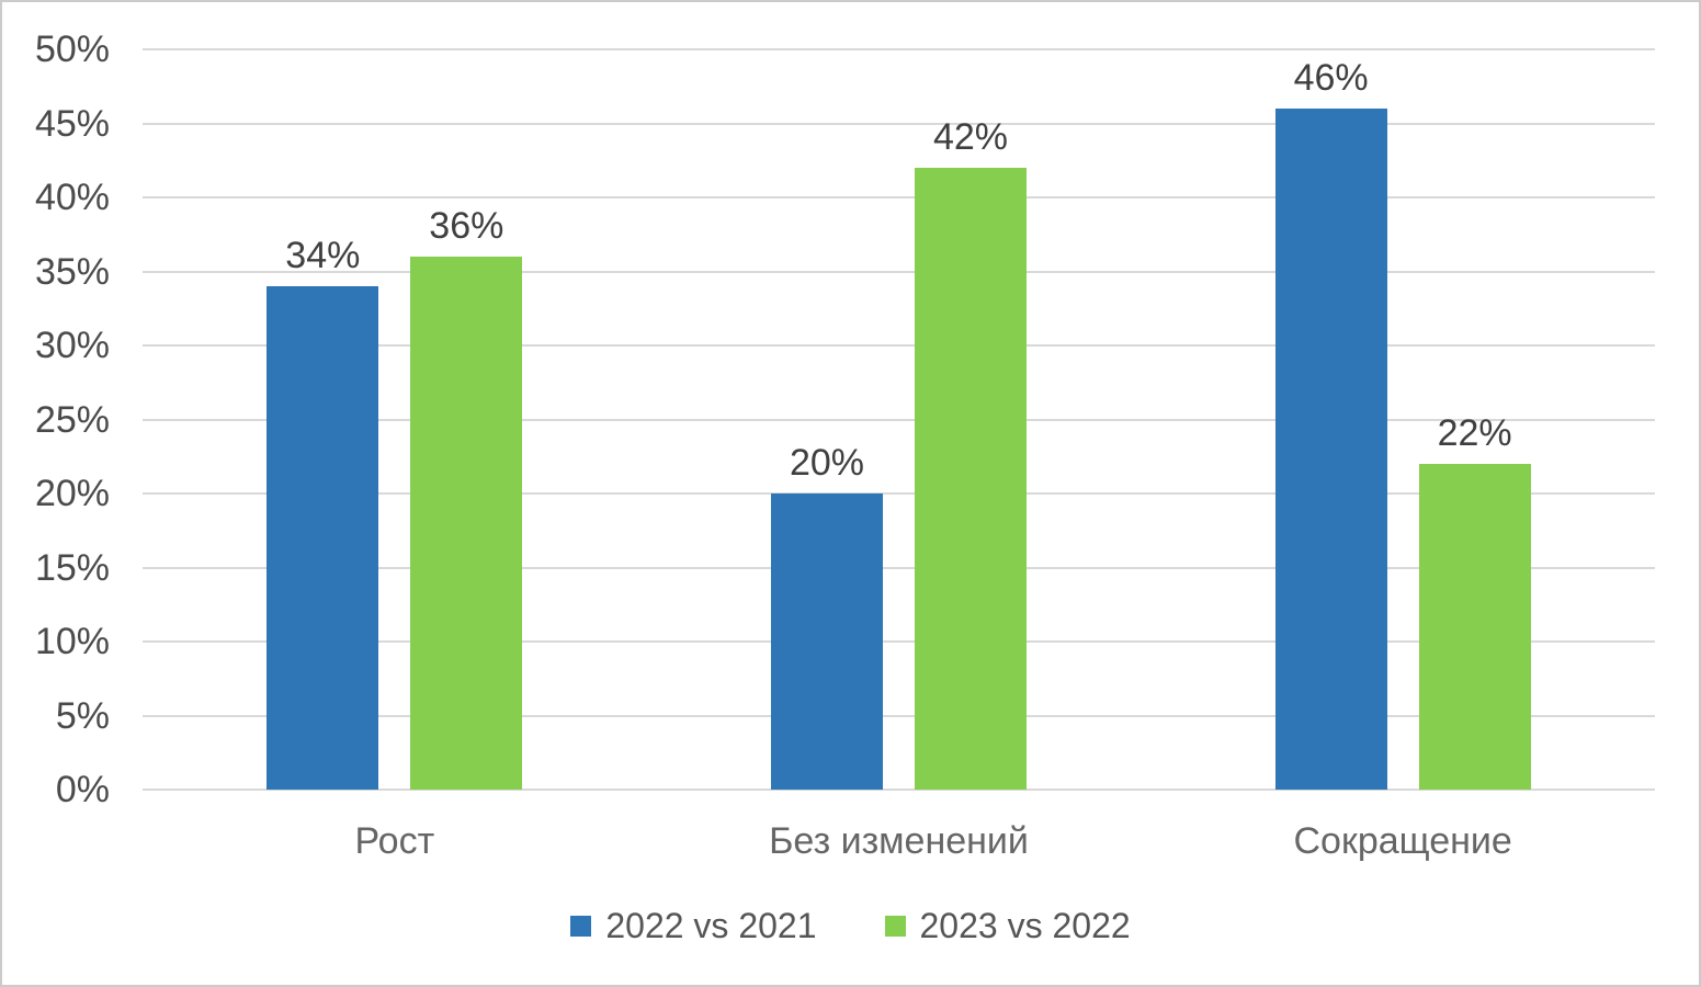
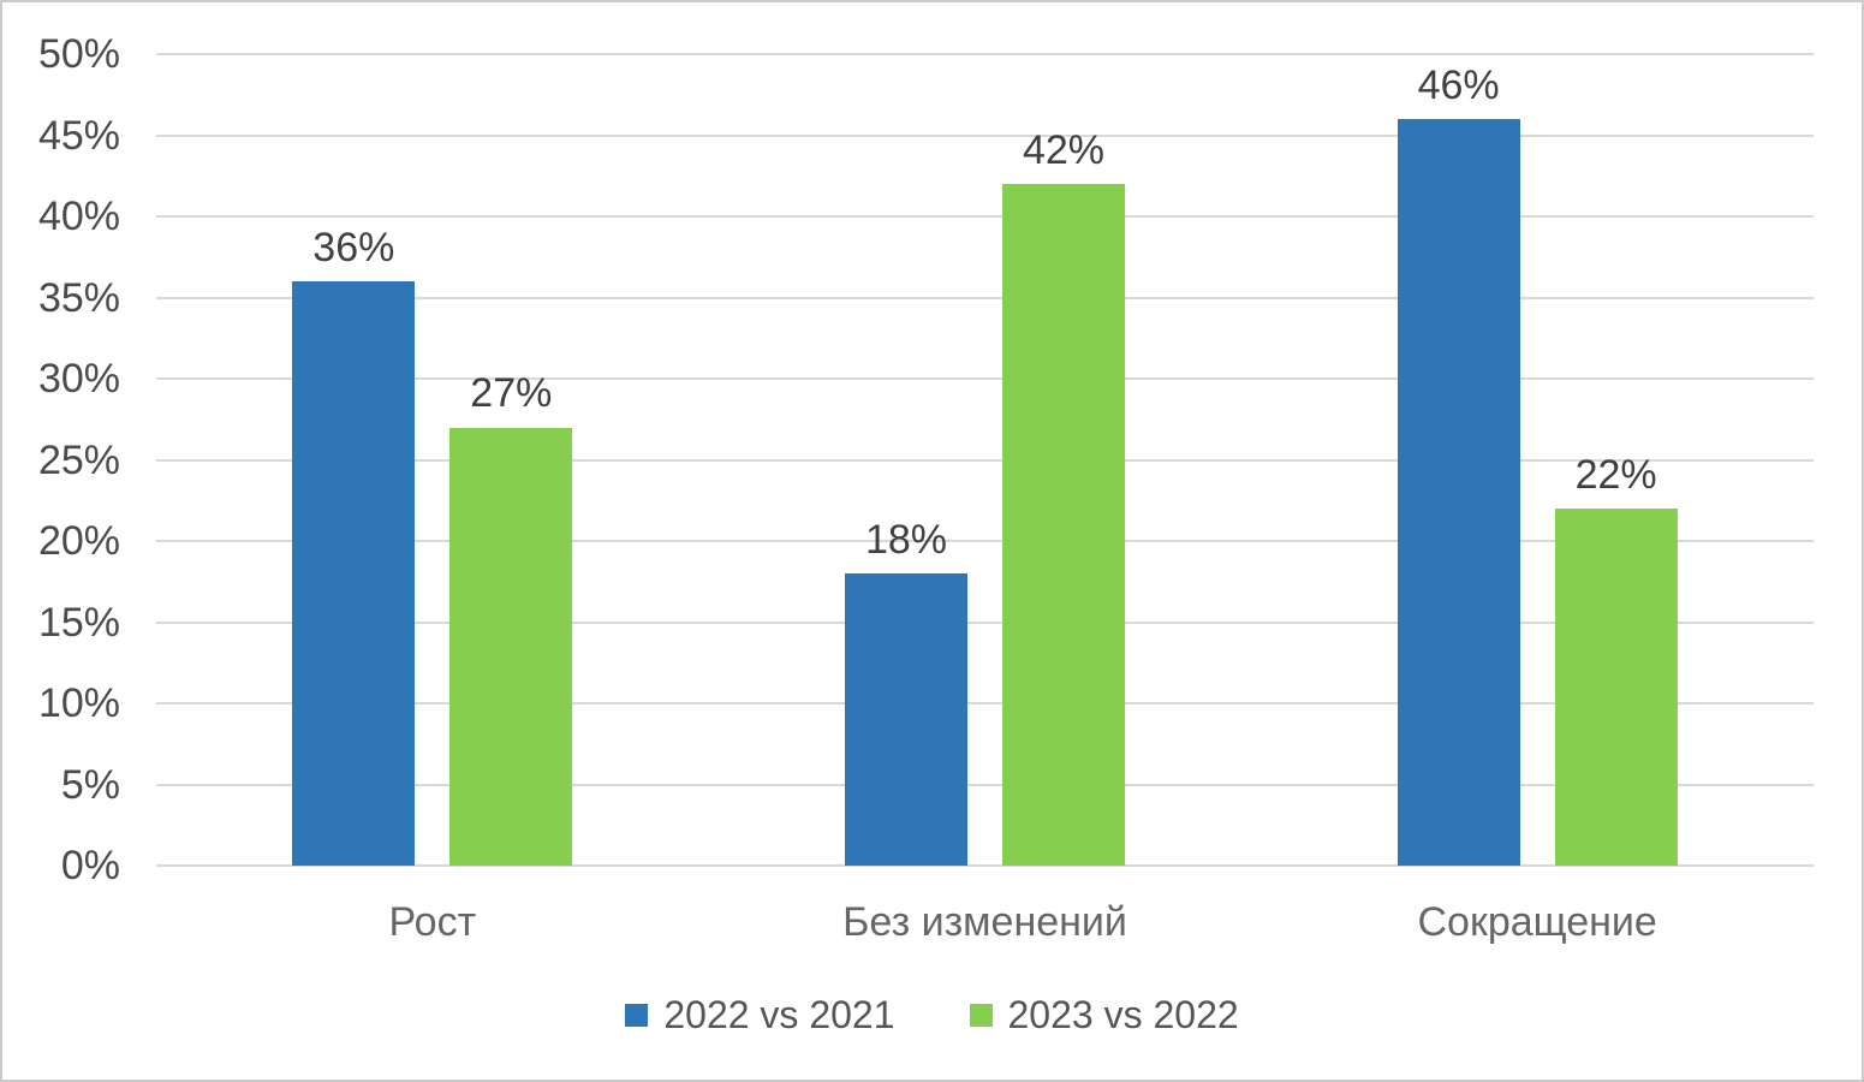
2022 vs 2021/Рост: 34% -> 36%
2023 vs 2022/Рост: 36% -> 27%
2022 vs 2021/Без изменений: 20% -> 18%
